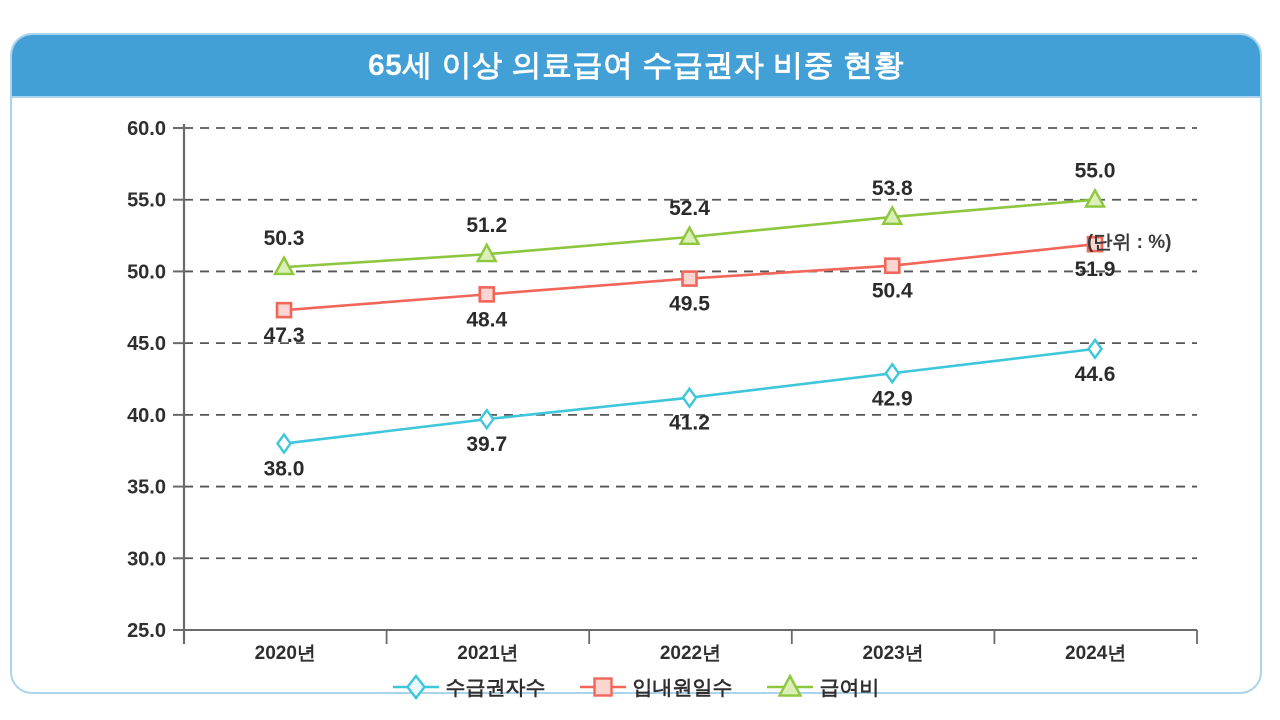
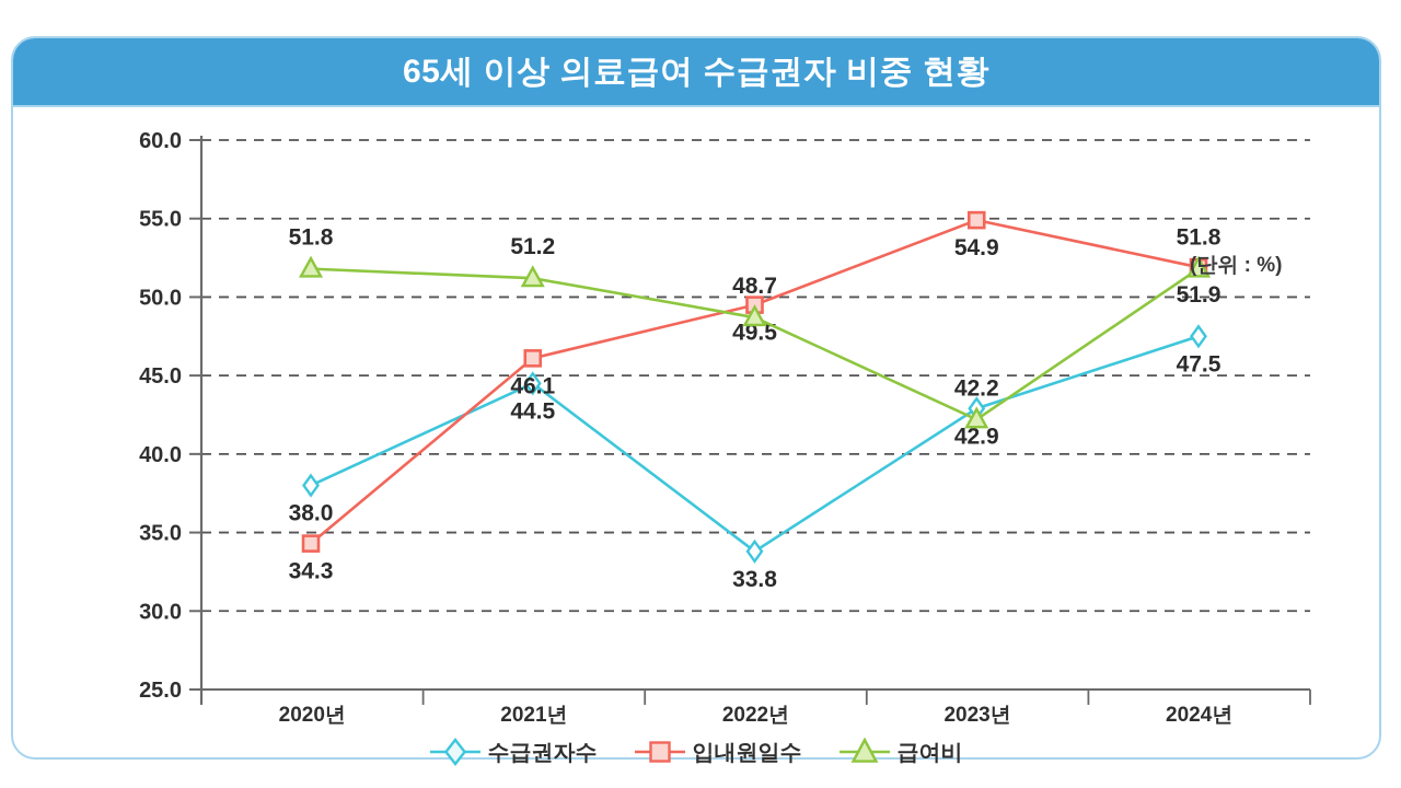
입내원일수/2020년: 47.3 -> 34.3
급여비/2020년: 50.3 -> 51.8
수급권자수/2021년: 39.7 -> 44.5
입내원일수/2021년: 48.4 -> 46.1
수급권자수/2022년: 41.2 -> 33.8
급여비/2022년: 52.4 -> 48.7
입내원일수/2023년: 50.4 -> 54.9
급여비/2023년: 53.8 -> 42.2
수급권자수/2024년: 44.6 -> 47.5
급여비/2024년: 55.0 -> 51.8
